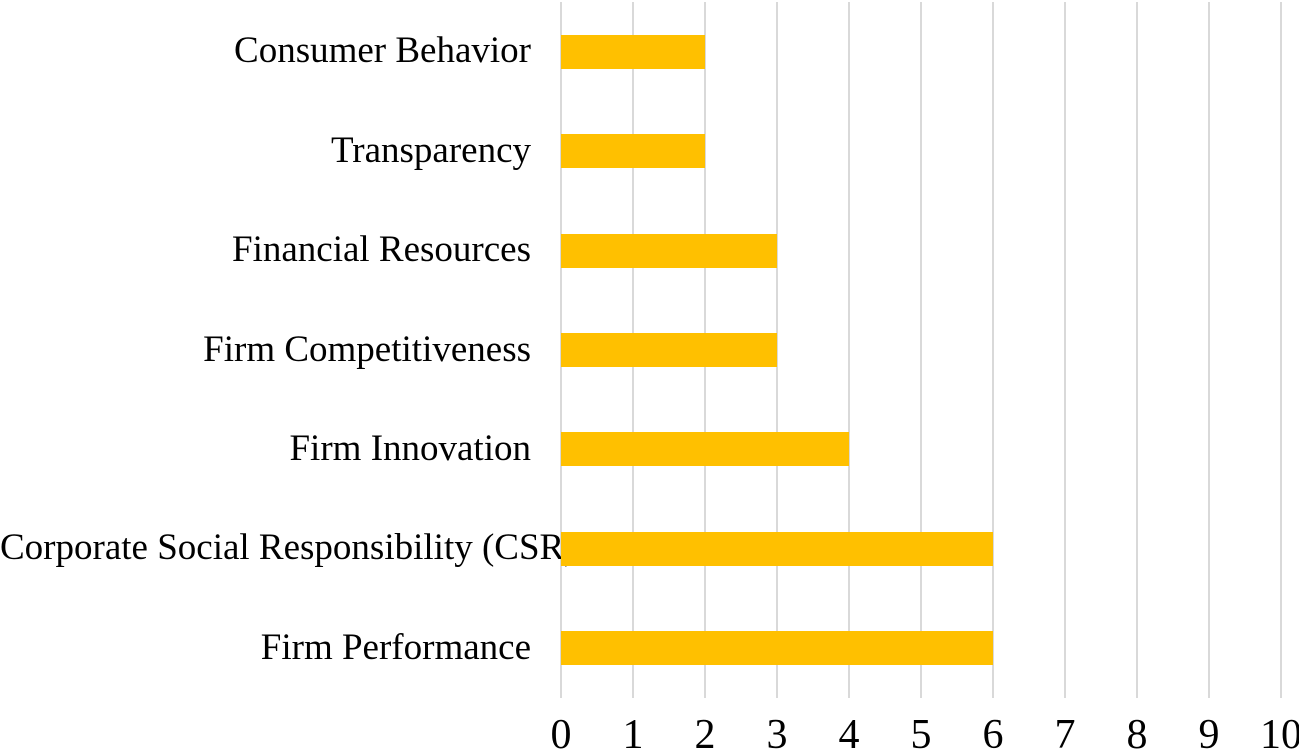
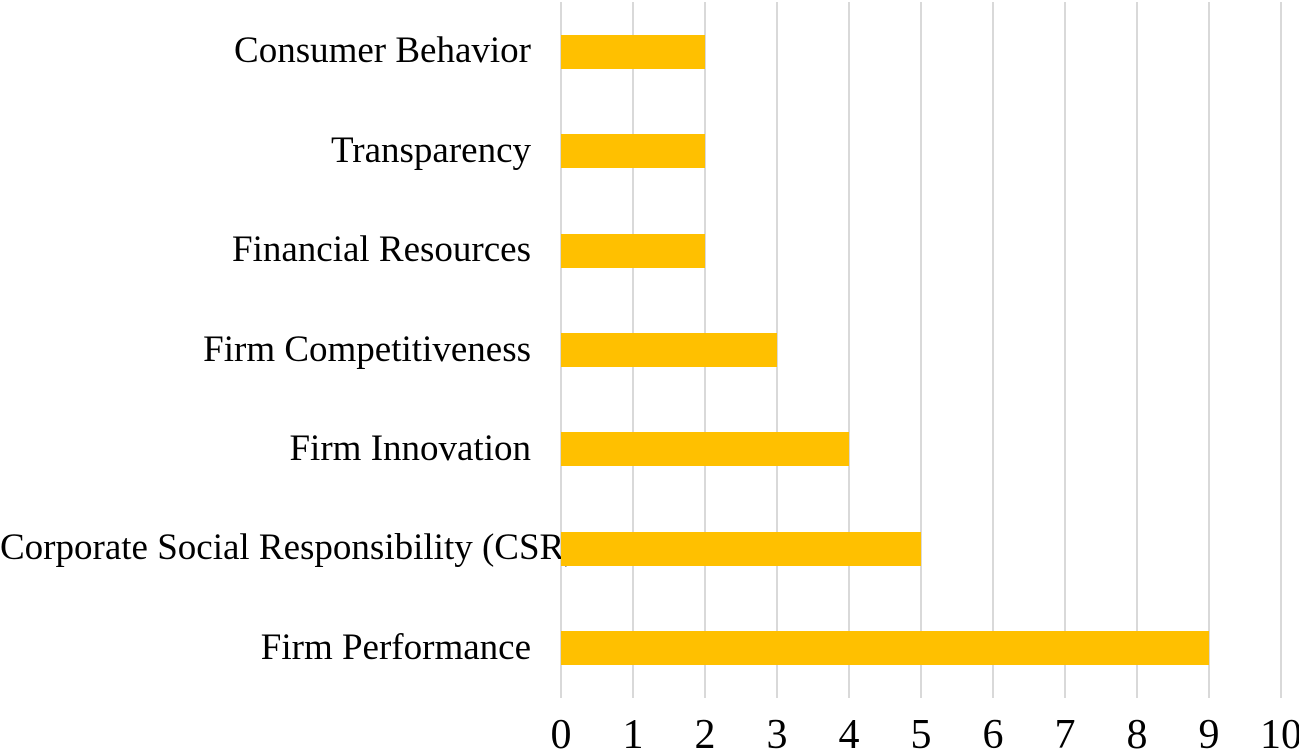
Financial Resources: 3 -> 2
Corporate Social Responsibility (CSR): 6 -> 5
Firm Performance: 6 -> 9
